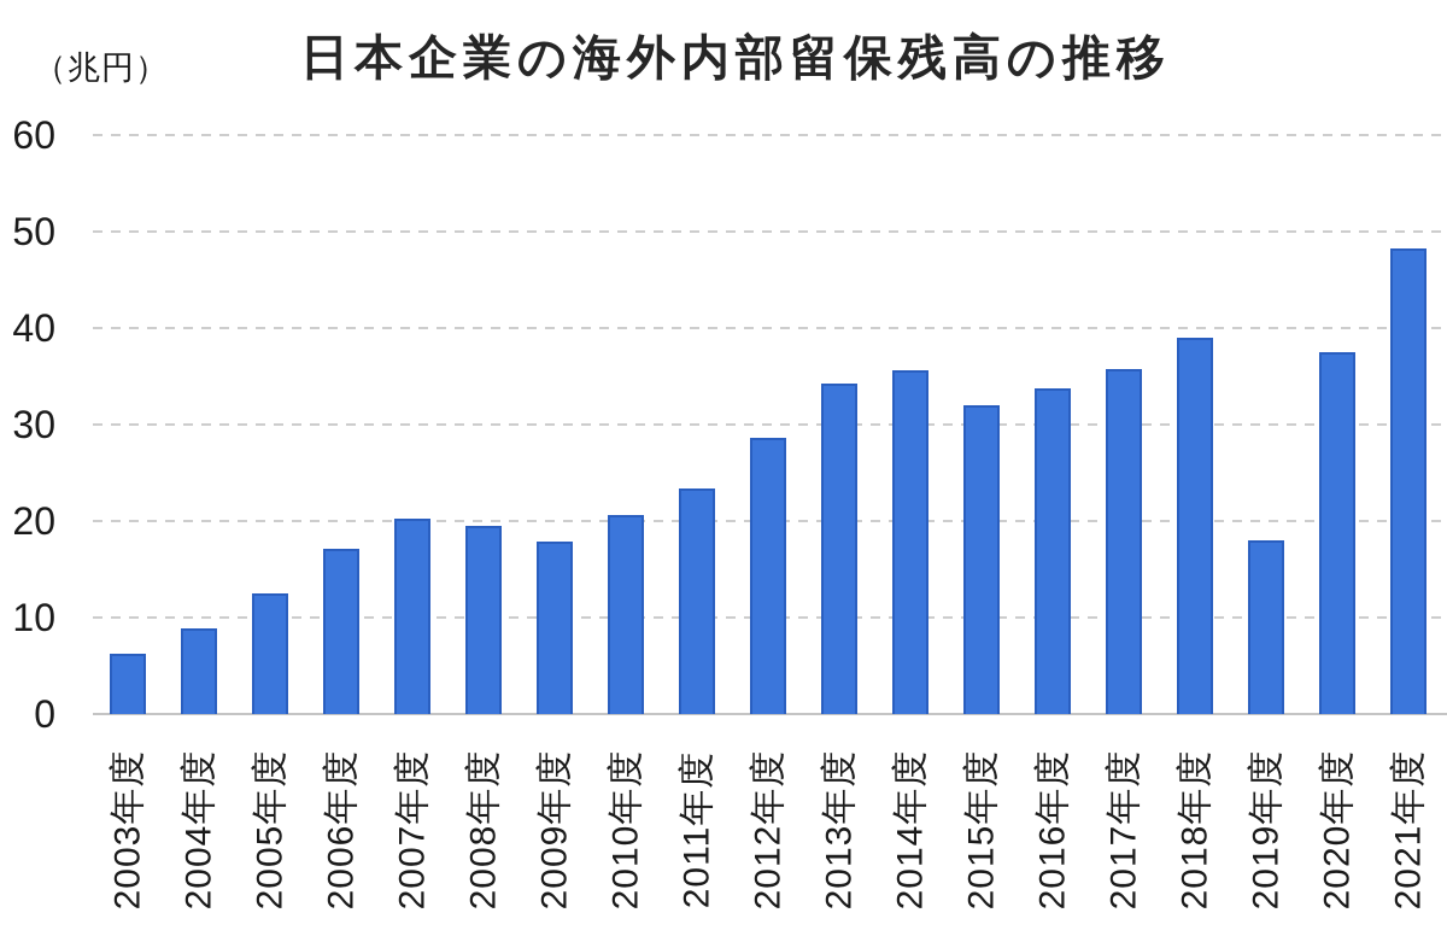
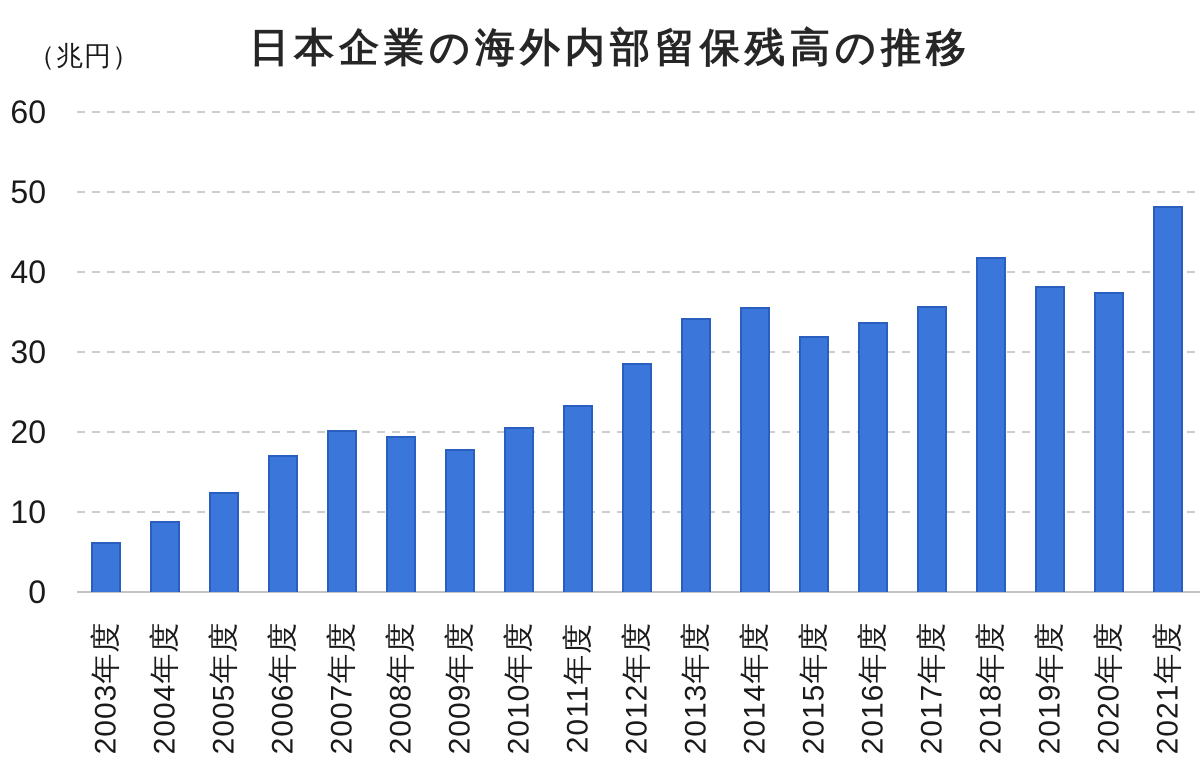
2018年度: 39 -> 42
2019年度: 18 -> 38
